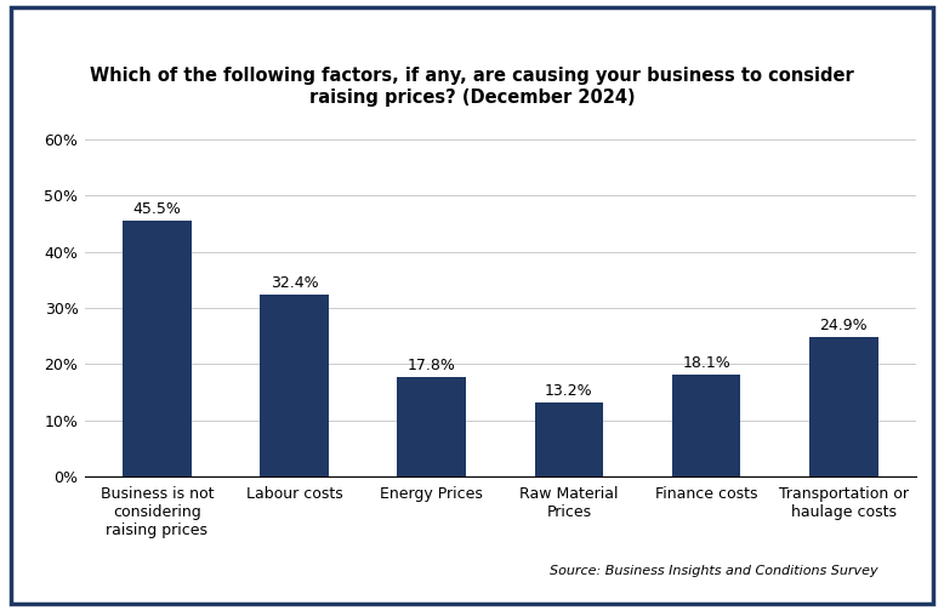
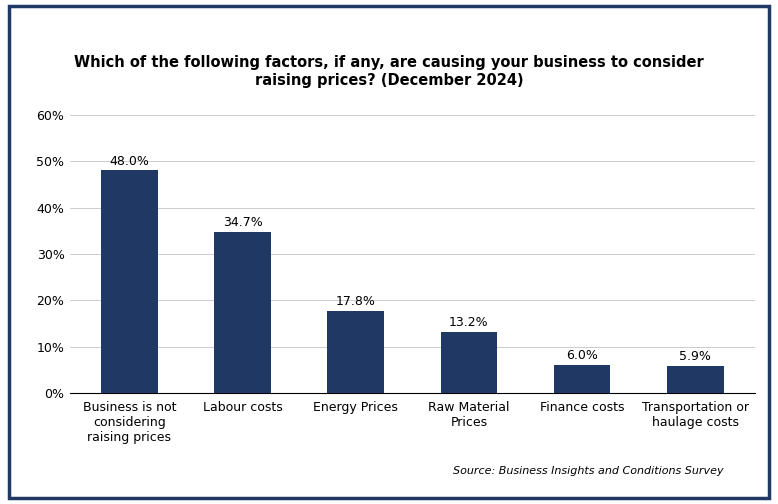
Business is not considering raising prices: 45.5% -> 48.0%
Labour costs: 32.4% -> 34.7%
Finance costs: 18.1% -> 6.0%
Transportation or haulage costs: 24.9% -> 5.9%
